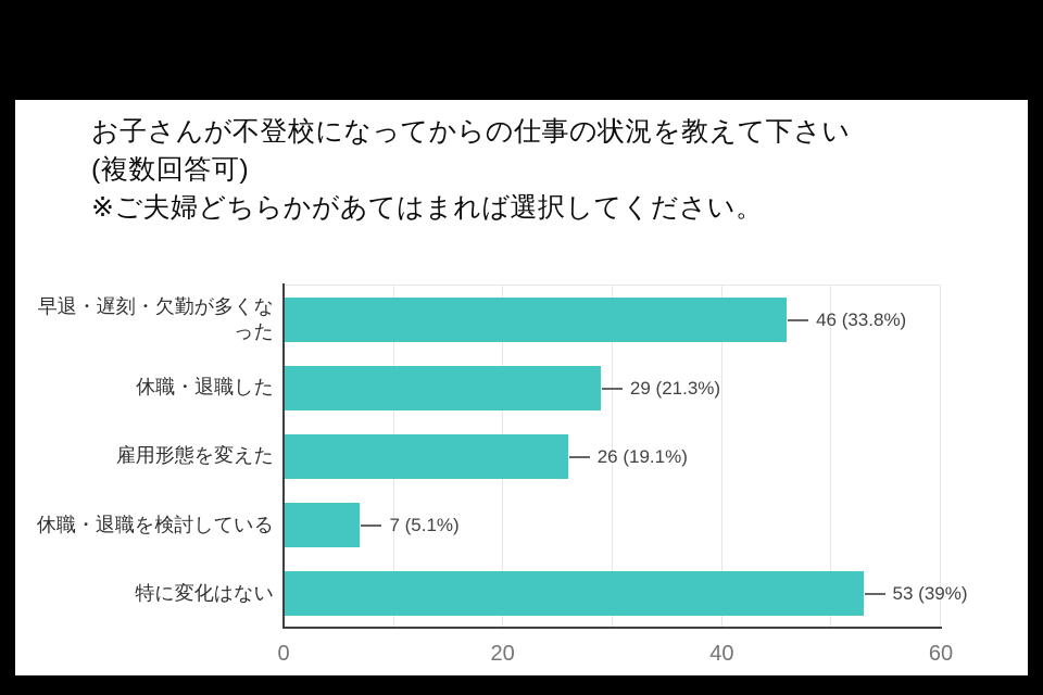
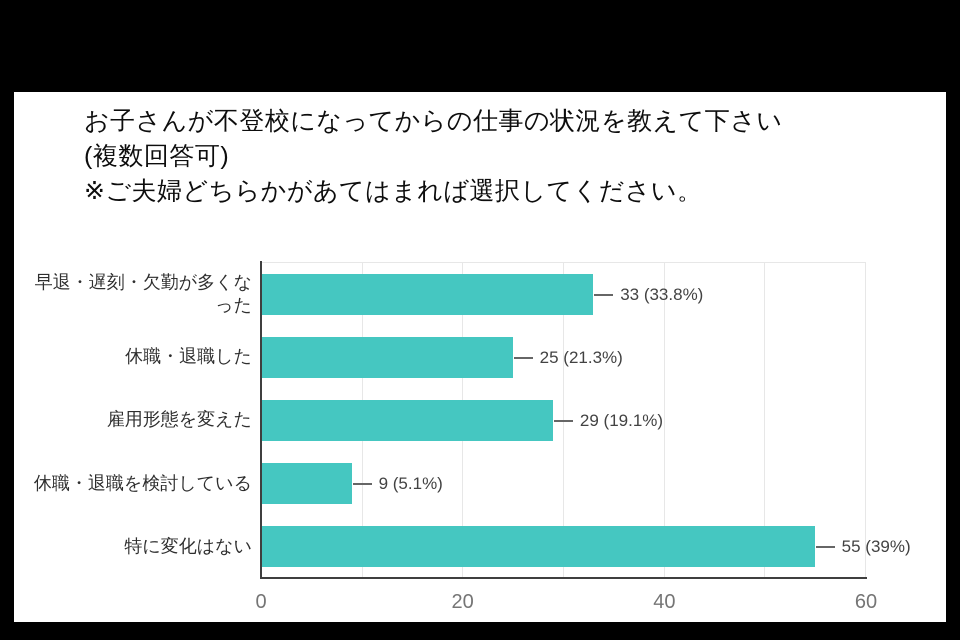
早退・遅刻・欠勤が多くなった: 46 -> 33
休職・退職した: 29 -> 25
雇用形態を変えた: 26 -> 29
休職・退職を検討している: 7 -> 9
特に変化はない: 53 -> 55
